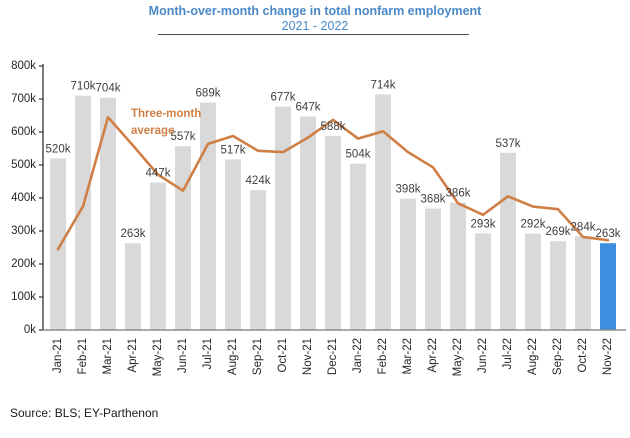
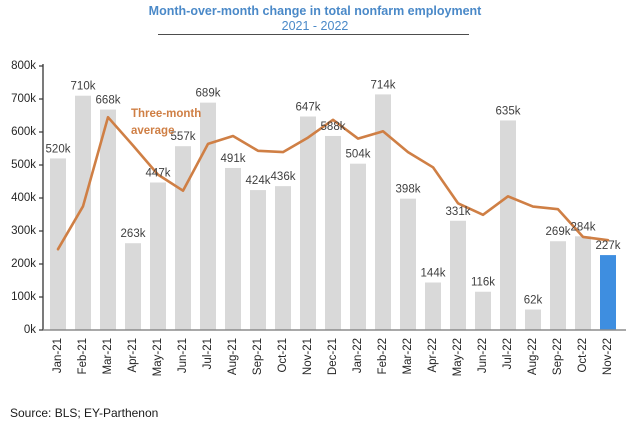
Mar-21: 704k -> 668k
Aug-21: 517k -> 491k
Oct-21: 677k -> 436k
Apr-22: 368k -> 144k
May-22: 386k -> 331k
Jun-22: 293k -> 116k
Jul-22: 537k -> 635k
Aug-22: 292k -> 62k
Nov-22: 263k -> 227k
